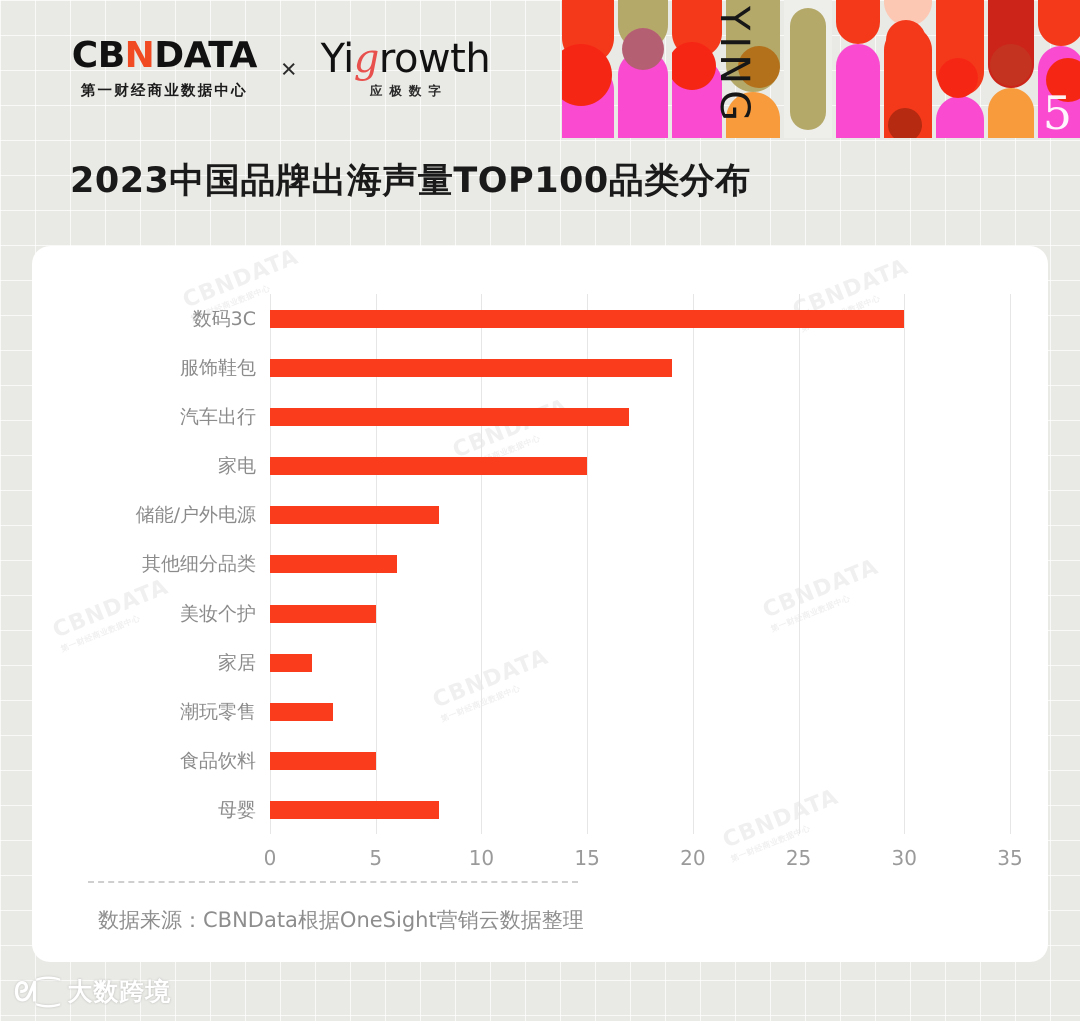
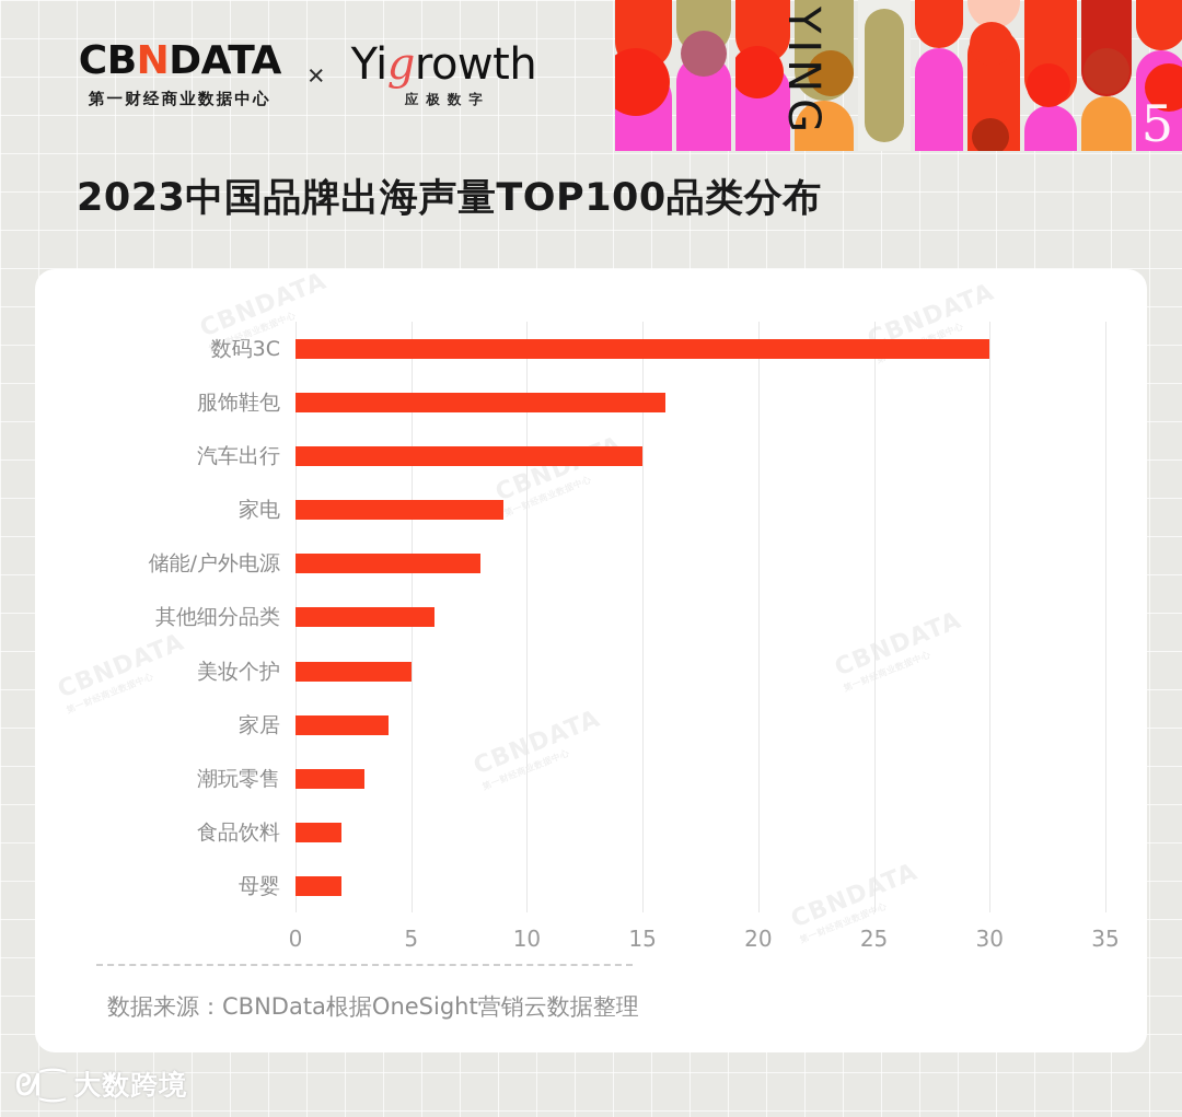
服饰鞋包: 19 -> 16
汽车出行: 17 -> 15
家电: 15 -> 9
家居: 2 -> 4
食品饮料: 5 -> 2
母婴: 8 -> 2
